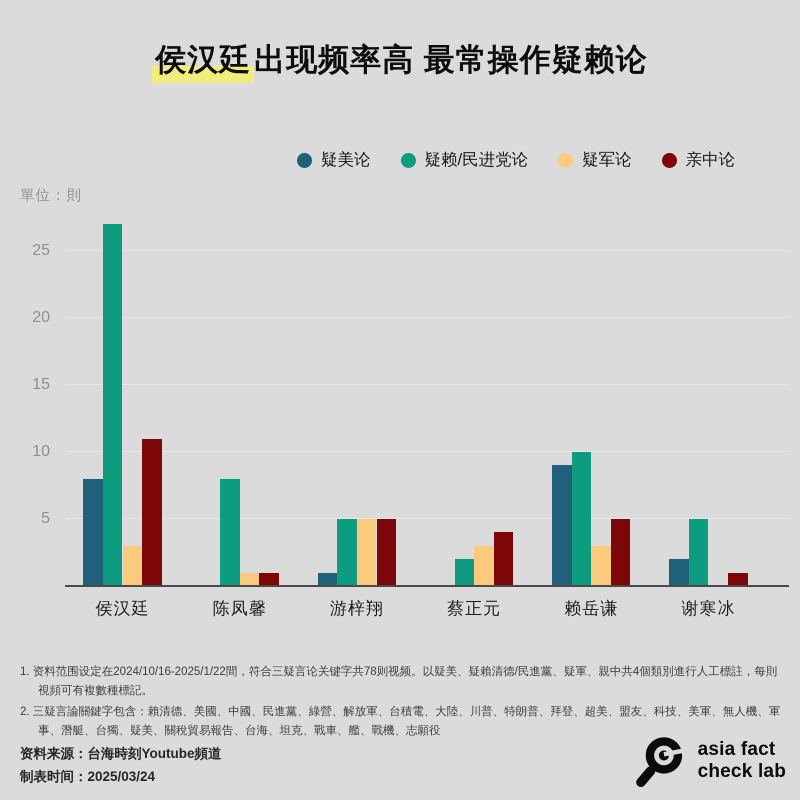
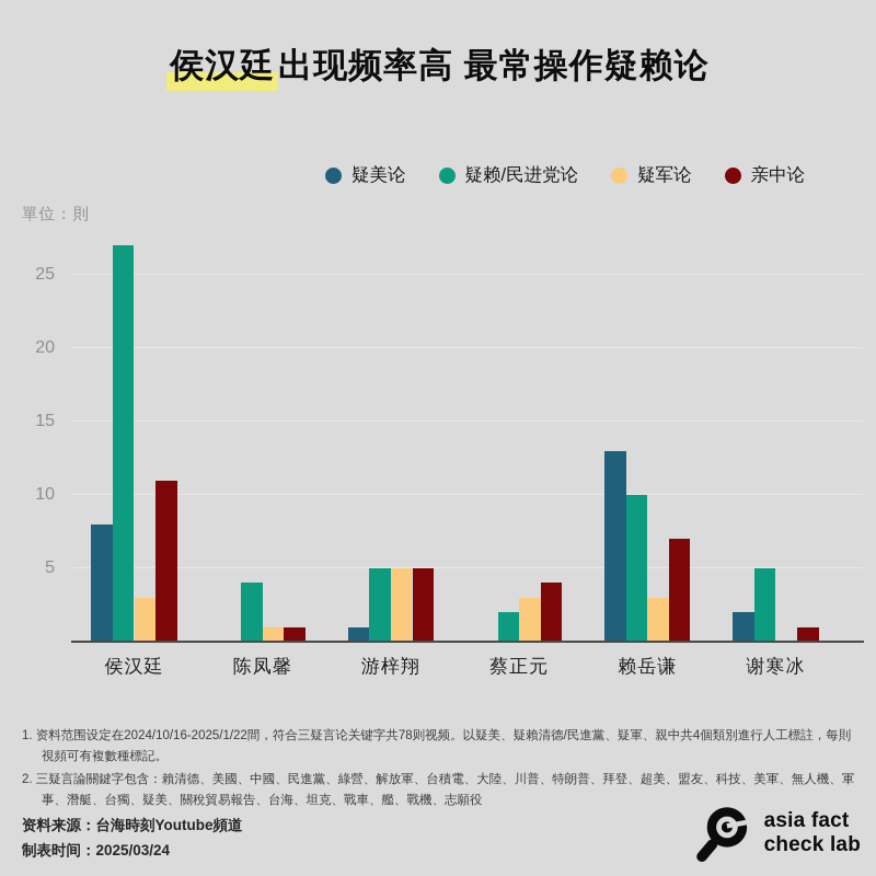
疑赖/民进党论/陈凤馨: 8 -> 4
疑美论/赖岳谦: 9 -> 13
亲中论/赖岳谦: 5 -> 7
